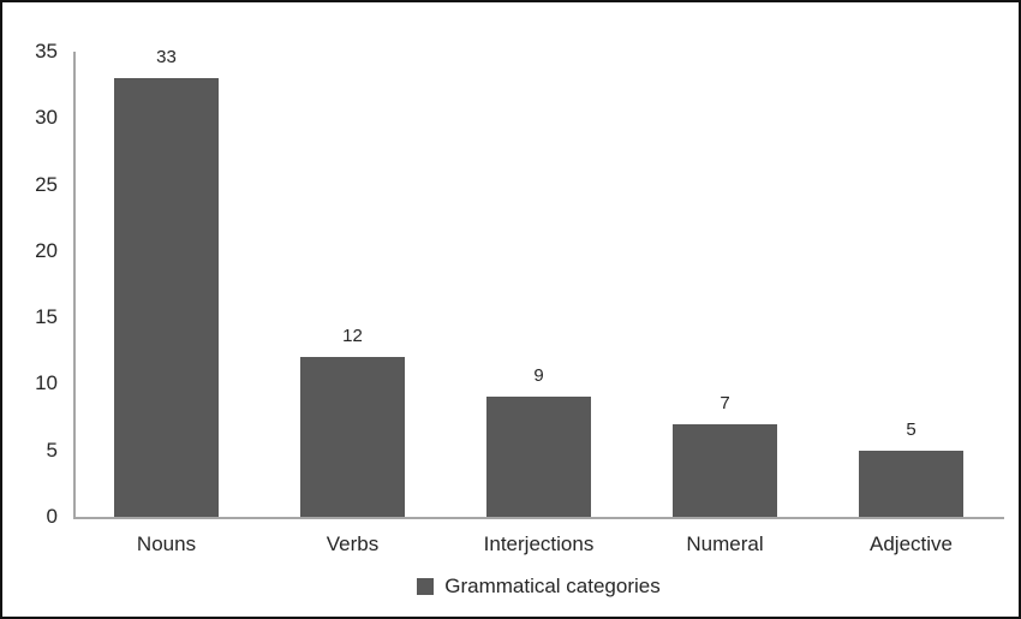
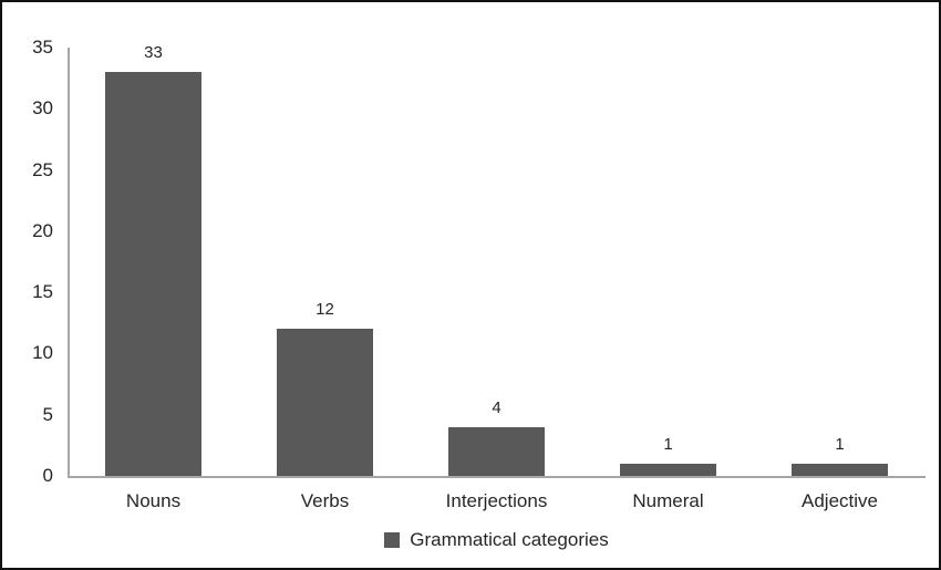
Interjections: 9 -> 4
Numeral: 7 -> 1
Adjective: 5 -> 1
